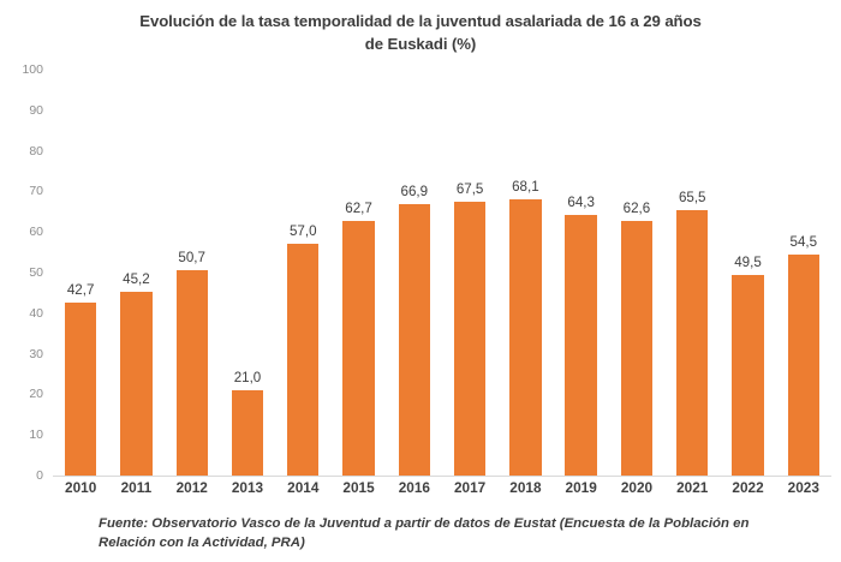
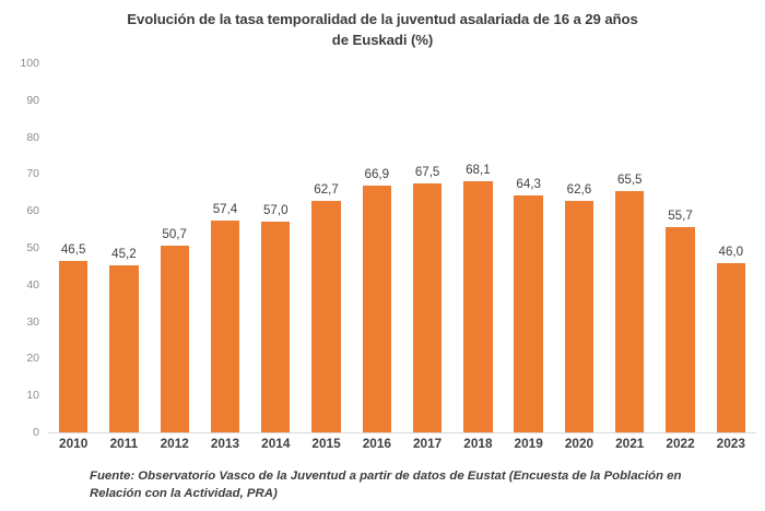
2010: 42,7 -> 46,5
2013: 21,0 -> 57,4
2022: 49,5 -> 55,7
2023: 54,5 -> 46,0
